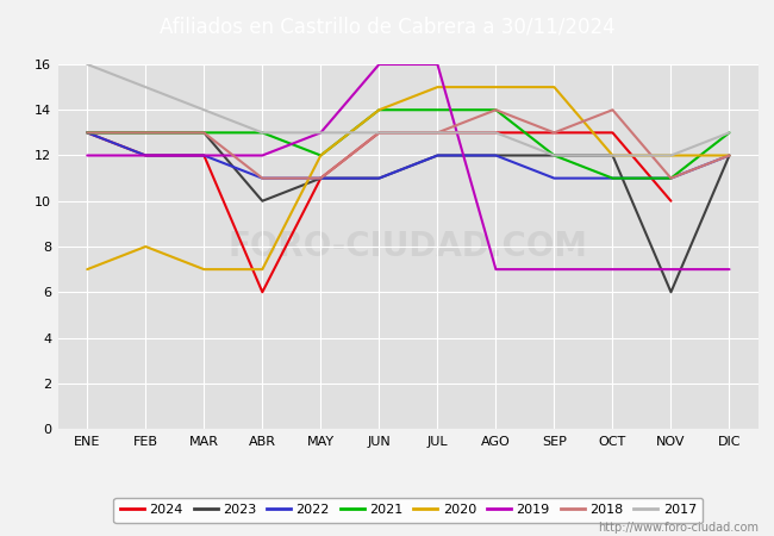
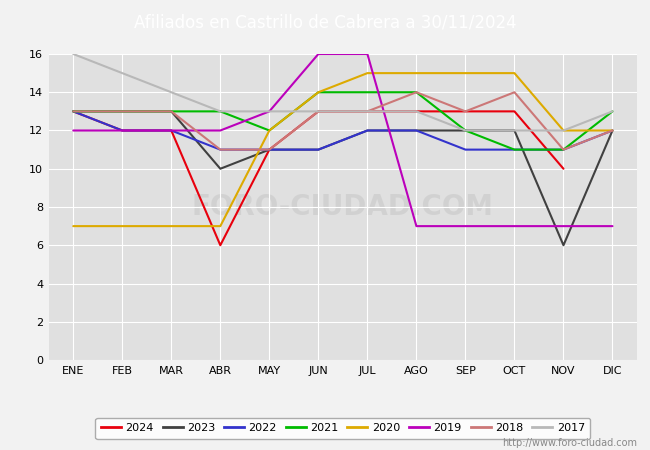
2020/FEB: 8 -> 7
2020/OCT: 12 -> 15
